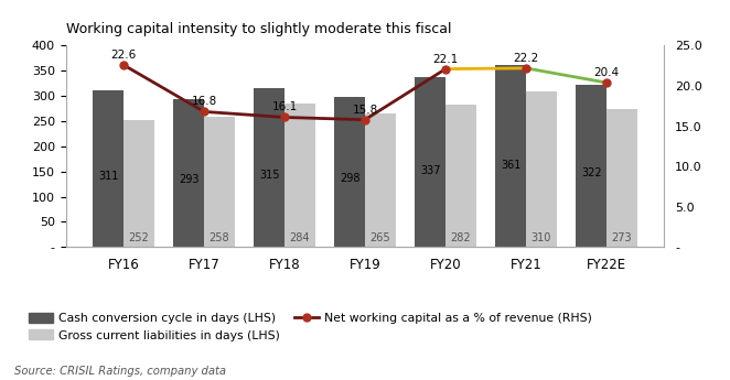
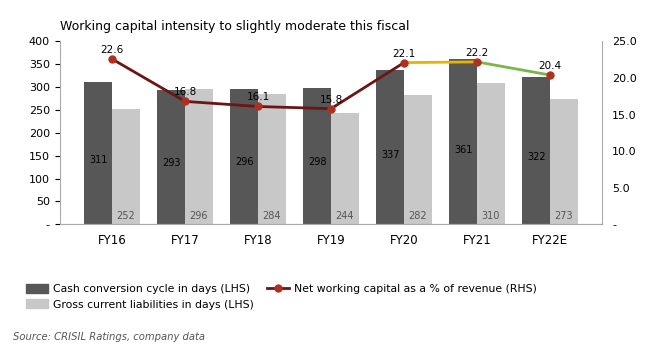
Gross current liabilities in days (LHS)/FY17: 258 -> 296
Cash conversion cycle in days (LHS)/FY18: 315 -> 296
Gross current liabilities in days (LHS)/FY19: 265 -> 244
